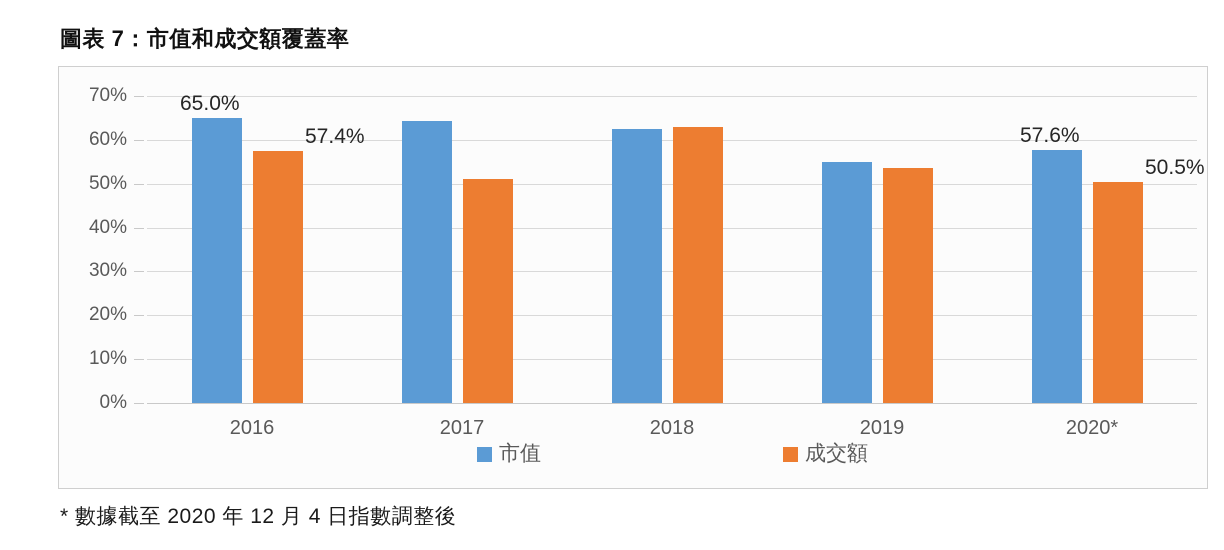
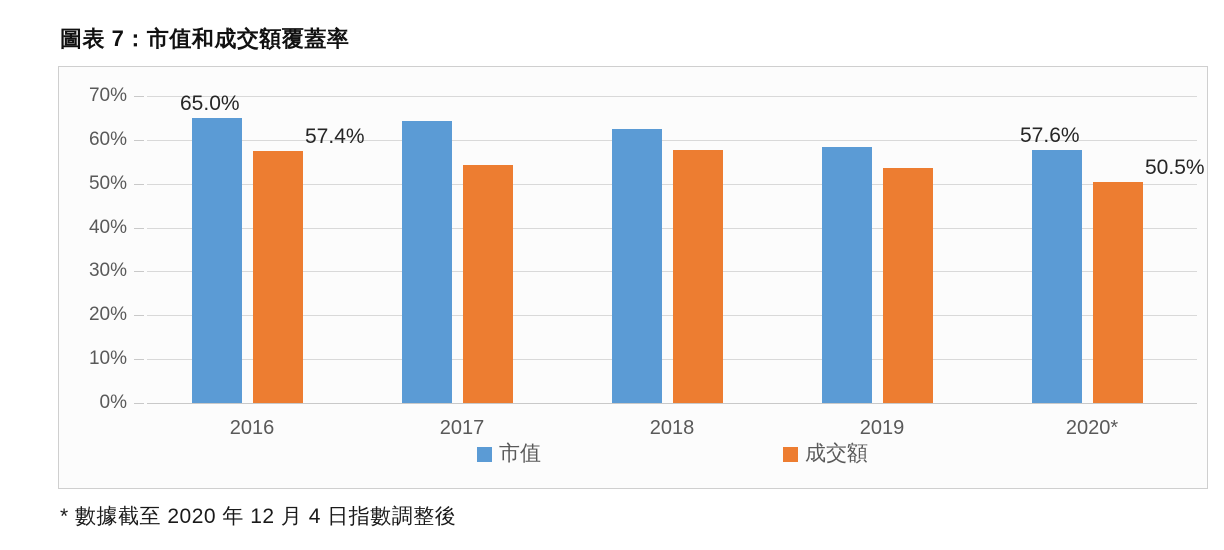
成交額/2017: 51% -> 54%
成交額/2018: 63% -> 58%
市值/2019: 55% -> 58%
